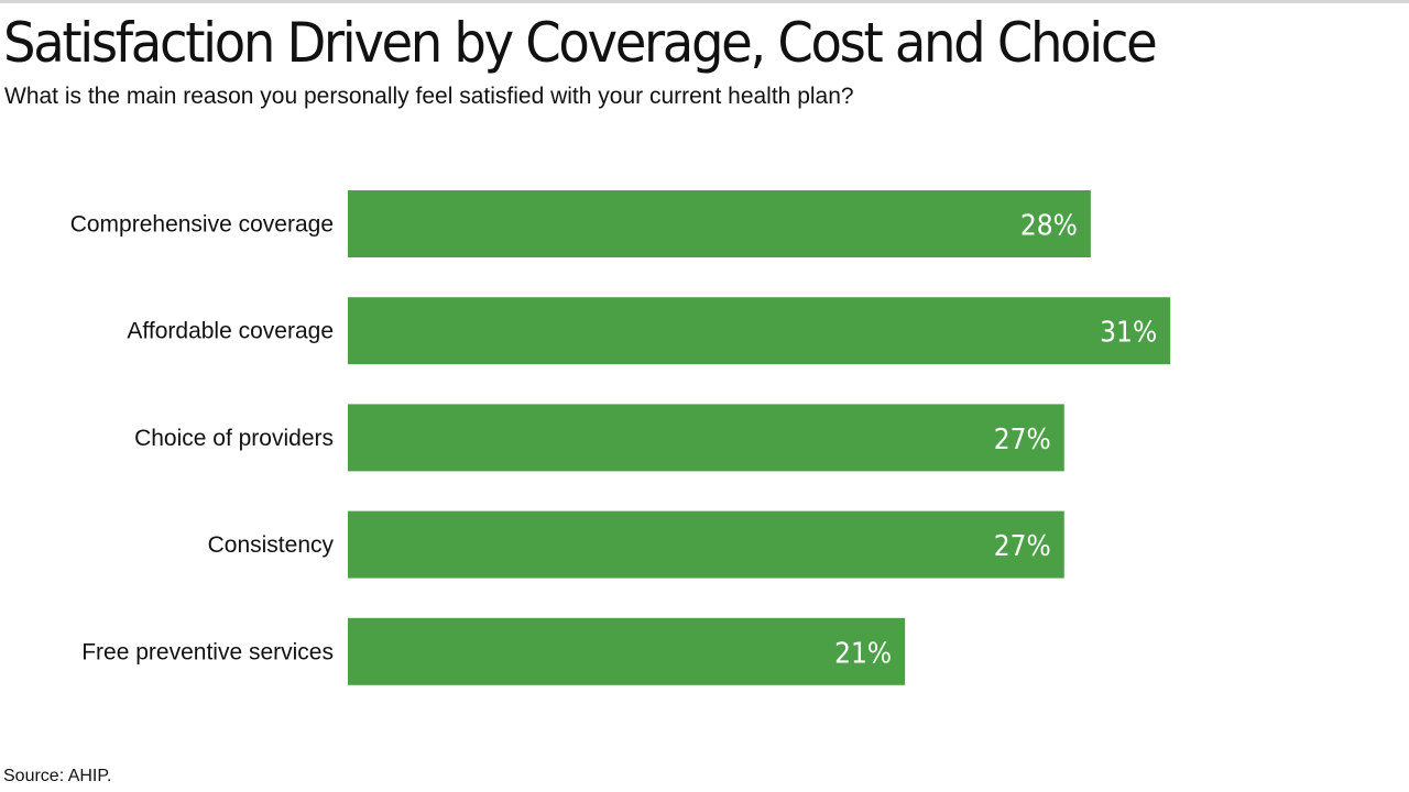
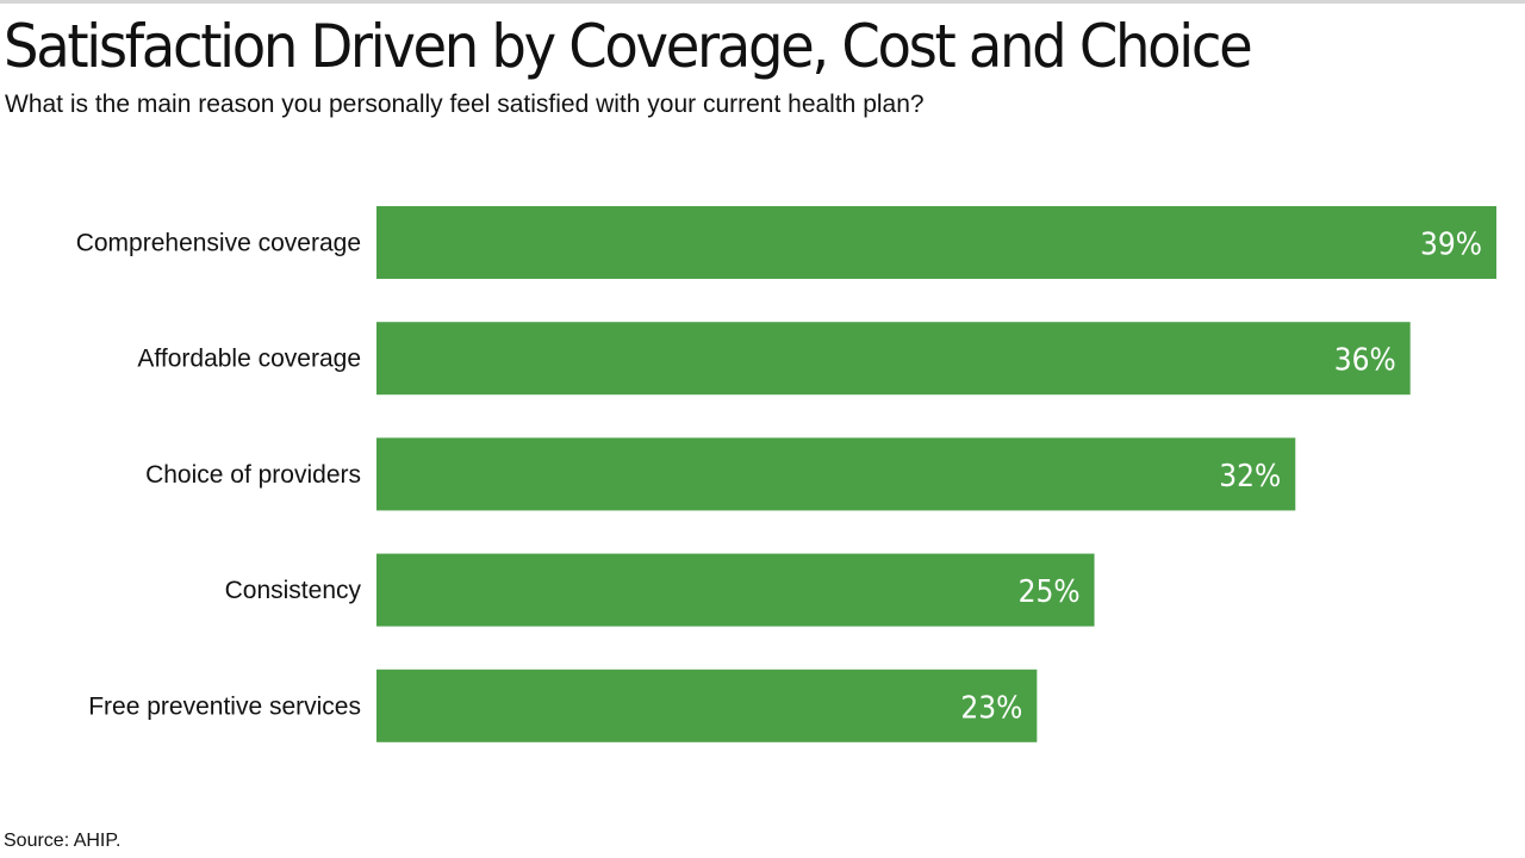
Comprehensive coverage: 28% -> 39%
Affordable coverage: 31% -> 36%
Choice of providers: 27% -> 32%
Consistency: 27% -> 25%
Free preventive services: 21% -> 23%
